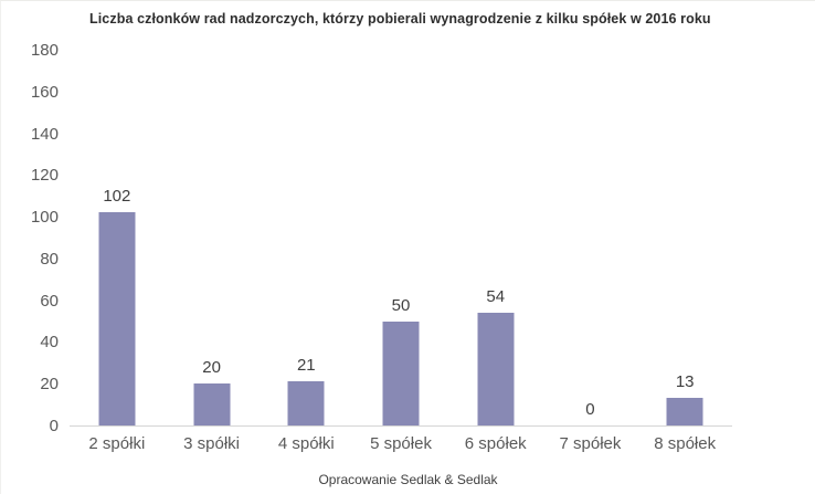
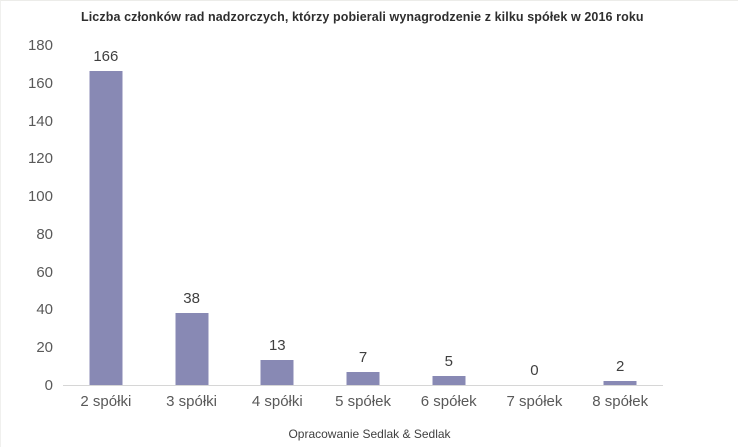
2 spółki: 102 -> 166
3 spółki: 20 -> 38
4 spółki: 21 -> 13
5 spółek: 50 -> 7
6 spółek: 54 -> 5
8 spółek: 13 -> 2
